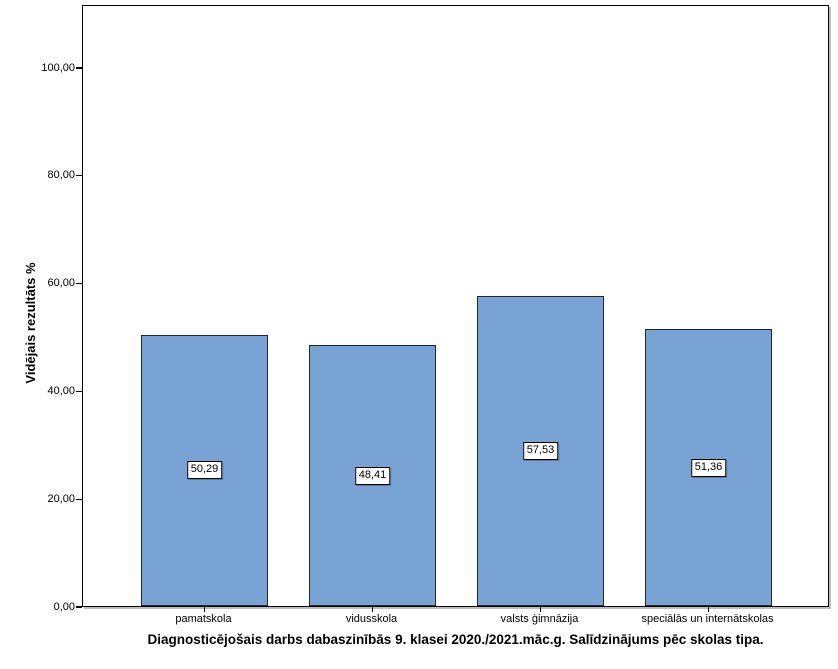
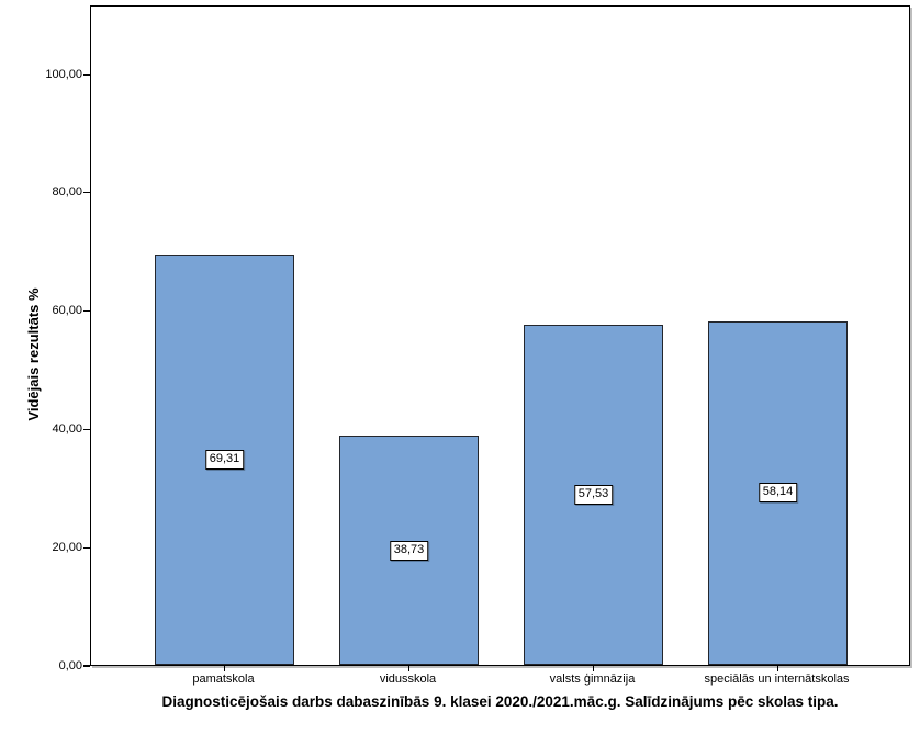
pamatskola: 50,29 -> 69,31
vidusskola: 48,41 -> 38,73
speciālās un internātskolas: 51,36 -> 58,14
